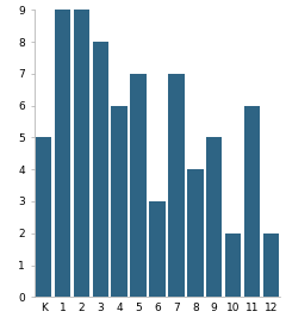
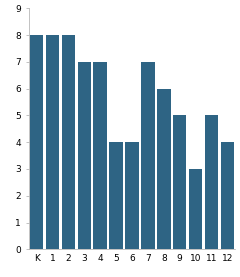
K: 5 -> 8
1: 9 -> 8
2: 9 -> 8
3: 8 -> 7
4: 6 -> 7
5: 7 -> 4
6: 3 -> 4
8: 4 -> 6
10: 2 -> 3
11: 6 -> 5
12: 2 -> 4
